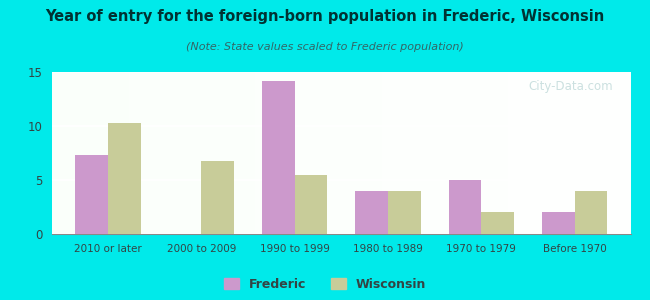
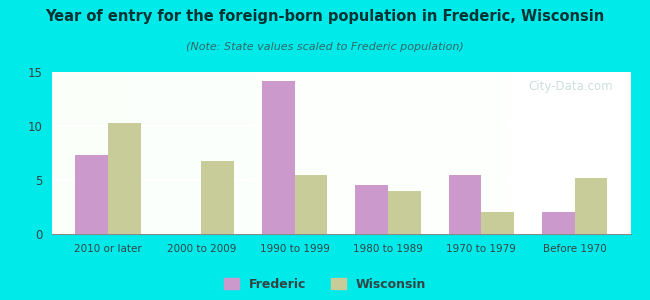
Frederic/1980 to 1989: 4.0 -> 4.5
Frederic/1970 to 1979: 5.0 -> 5.5
Wisconsin/Before 1970: 4.0 -> 5.2
